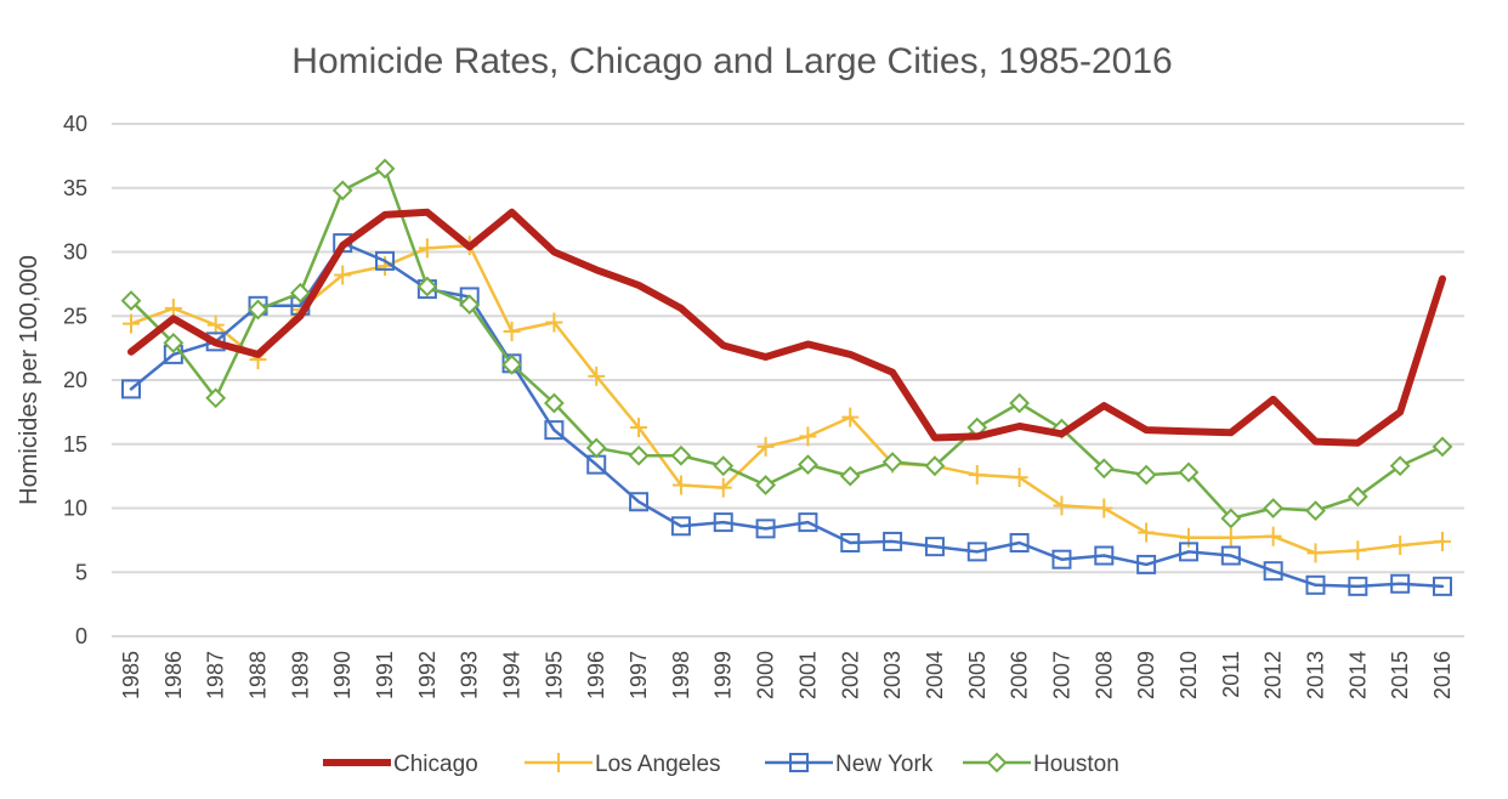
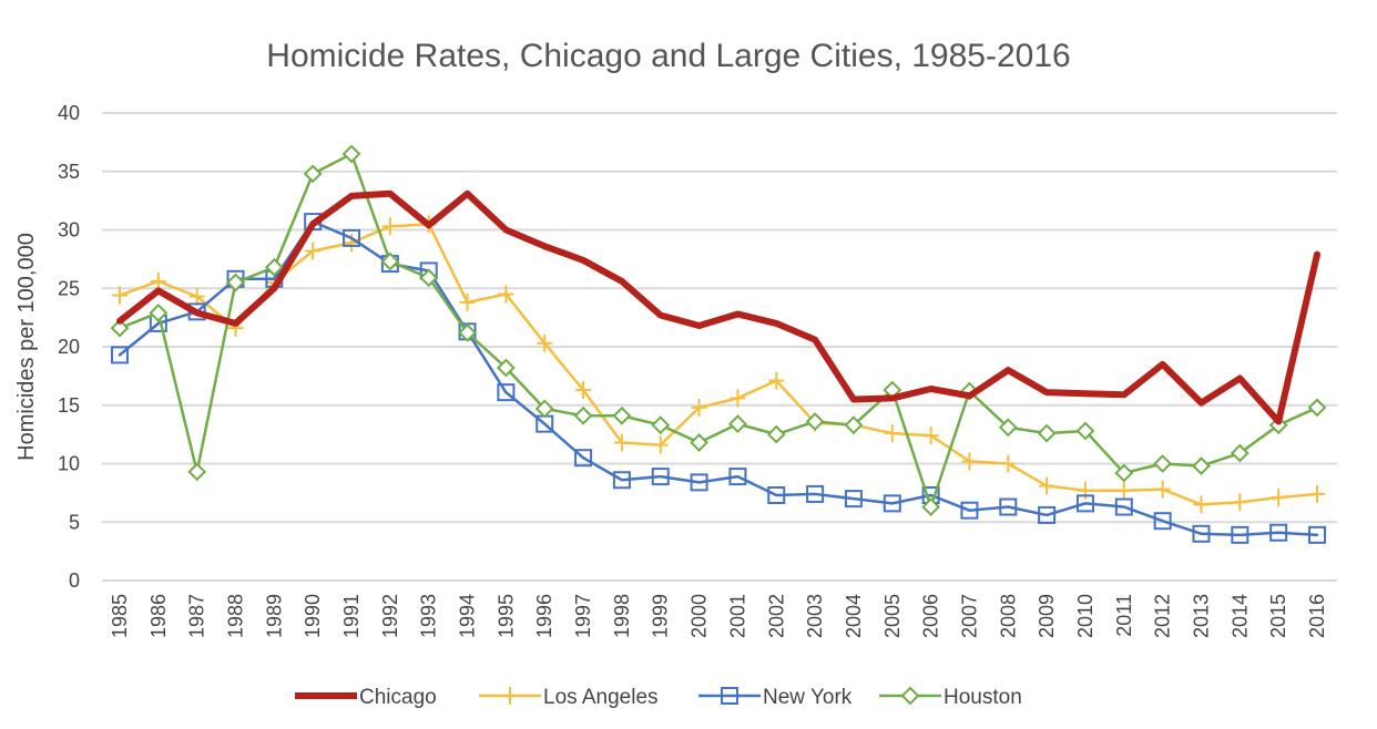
Houston/1985: 26.2 -> 21.6
Houston/1987: 18.6 -> 9.3
Houston/2006: 18.2 -> 6.3
Chicago/2014: 15.1 -> 17.3
Chicago/2015: 17.5 -> 13.6
